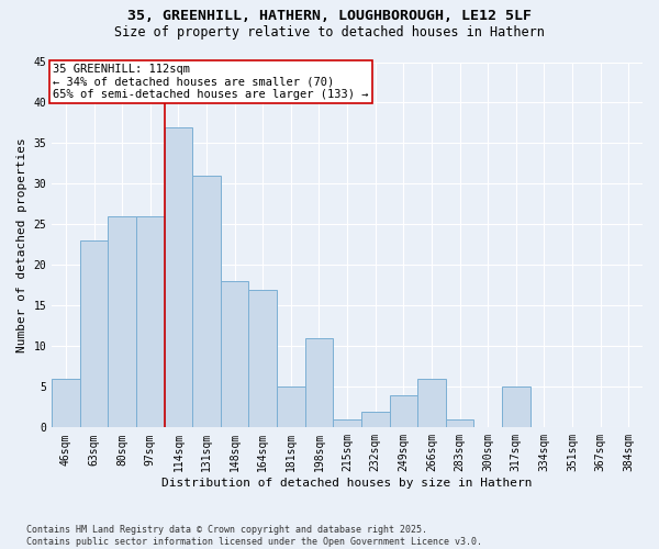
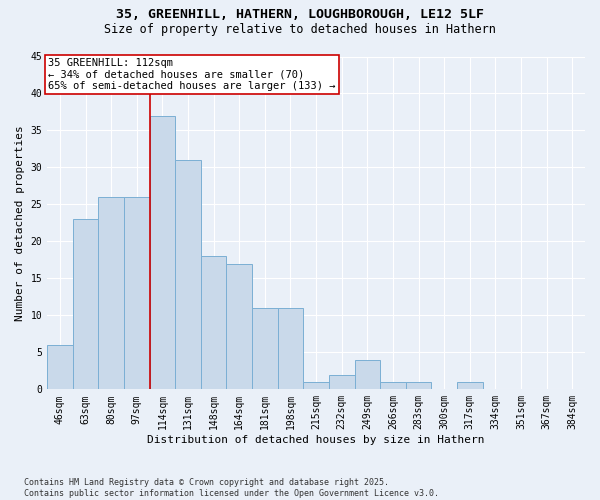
181sqm: 5 -> 11
266sqm: 6 -> 1
317sqm: 5 -> 1
